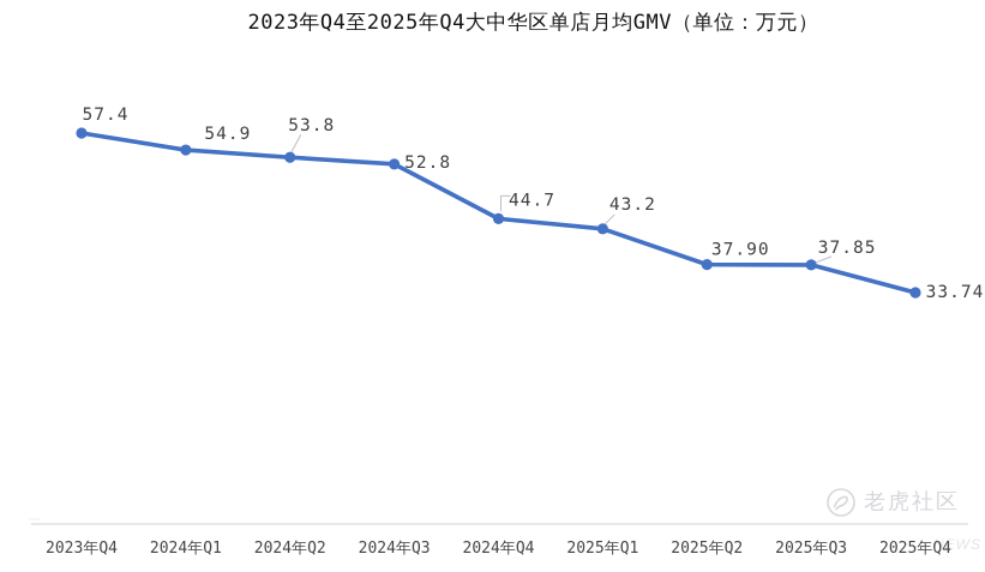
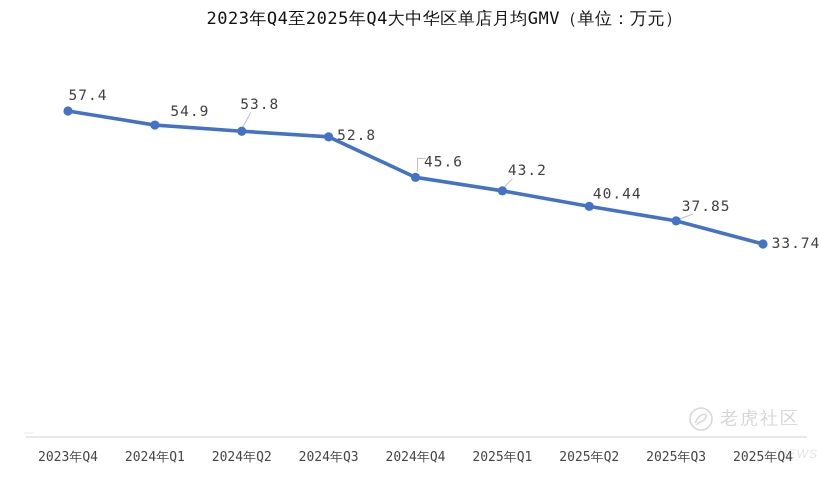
2024年Q4: 44.7 -> 45.6
2025年Q2: 37.90 -> 40.44
